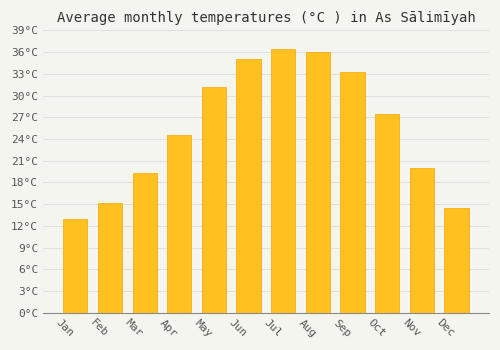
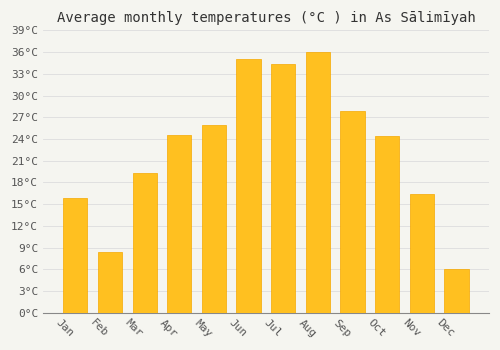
Jan: 13.0°C -> 15.8°C
Feb: 15.2°C -> 8.4°C
May: 31.2°C -> 26.0°C
Jul: 36.5°C -> 34.4°C
Sep: 33.2°C -> 27.8°C
Oct: 27.5°C -> 24.4°C
Nov: 20.0°C -> 16.4°C
Dec: 14.5°C -> 6.0°C
